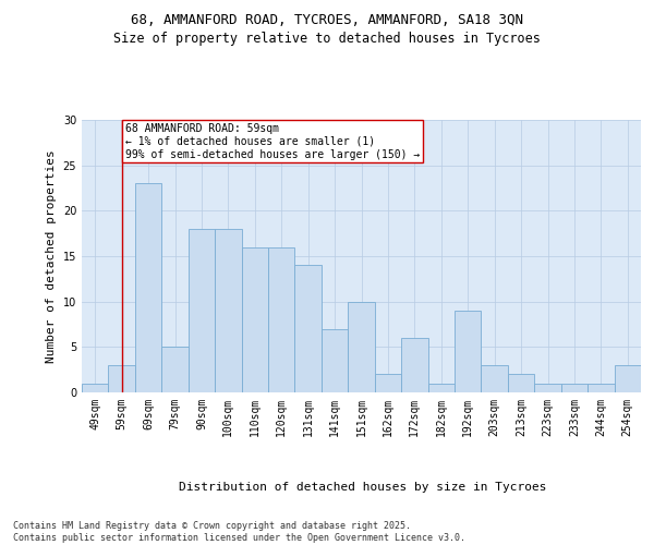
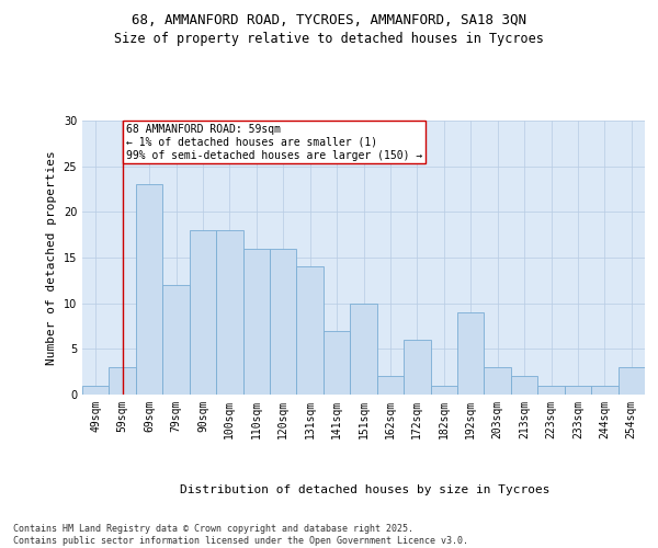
79sqm: 5 -> 12
